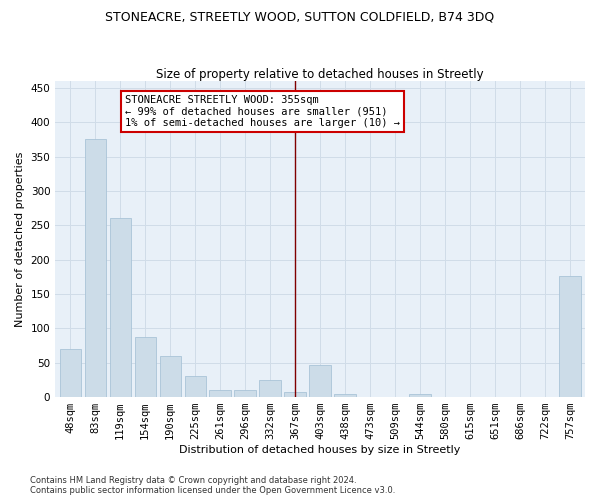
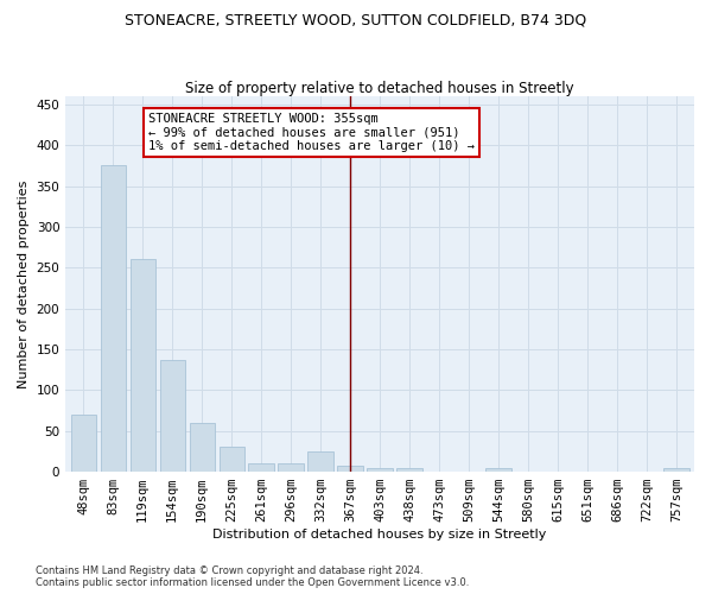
154sqm: 88 -> 137
403sqm: 46 -> 4
757sqm: 176 -> 4
